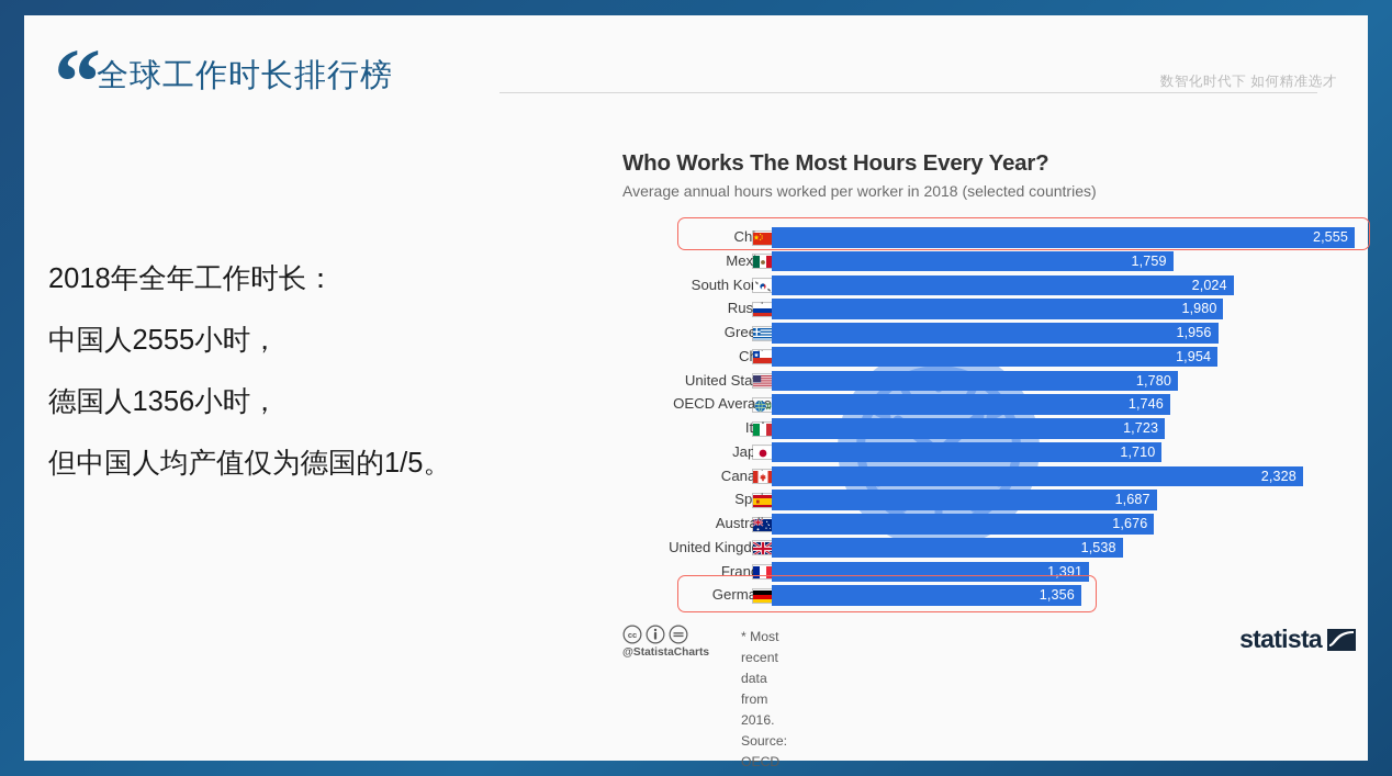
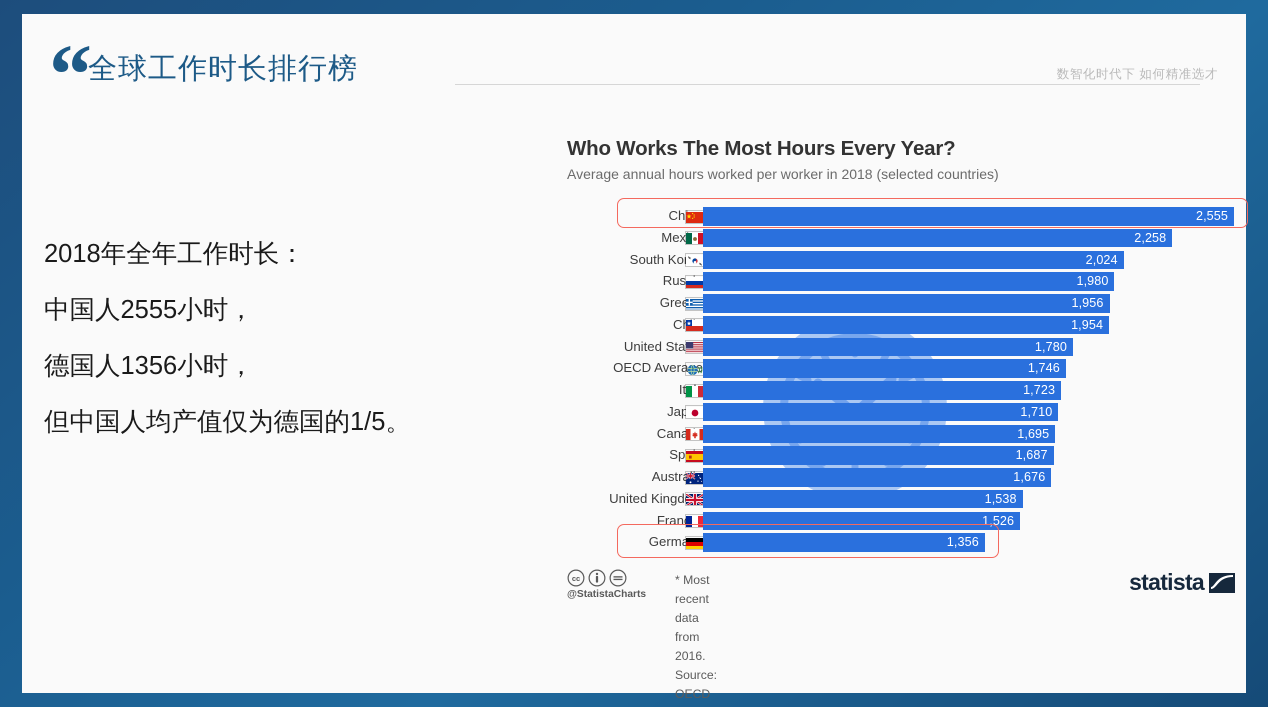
Mexico: 1,759 -> 2,258
Canada: 2,328 -> 1,695
France*: 1,391 -> 1,526
